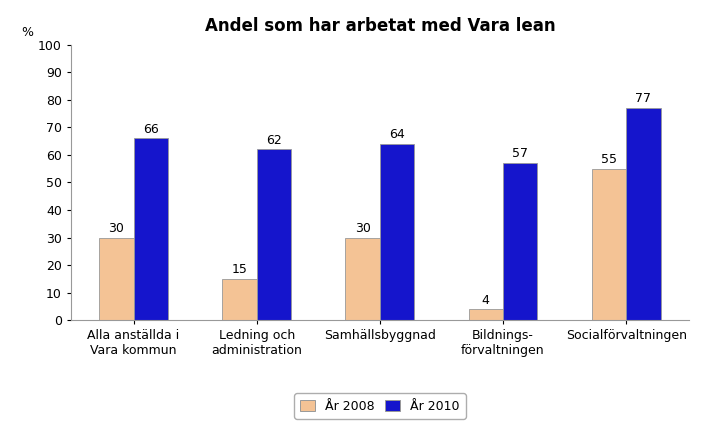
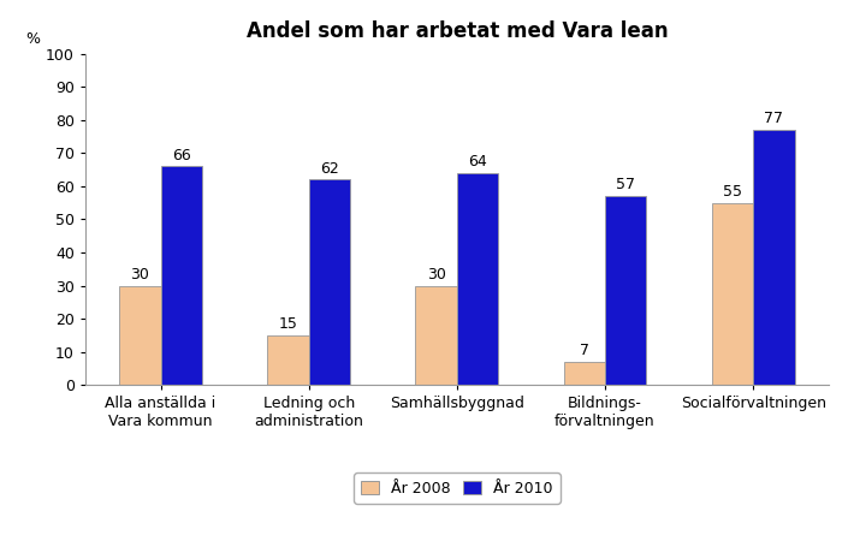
År 2008/Bildnings- förvaltningen: 4 -> 7
